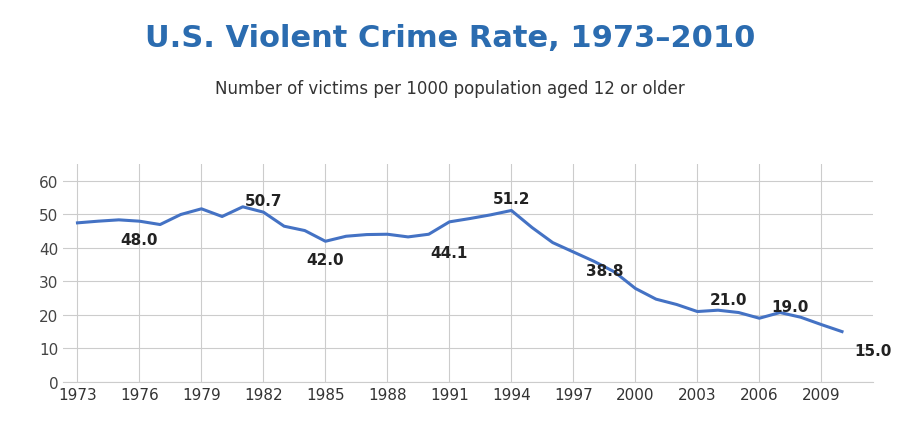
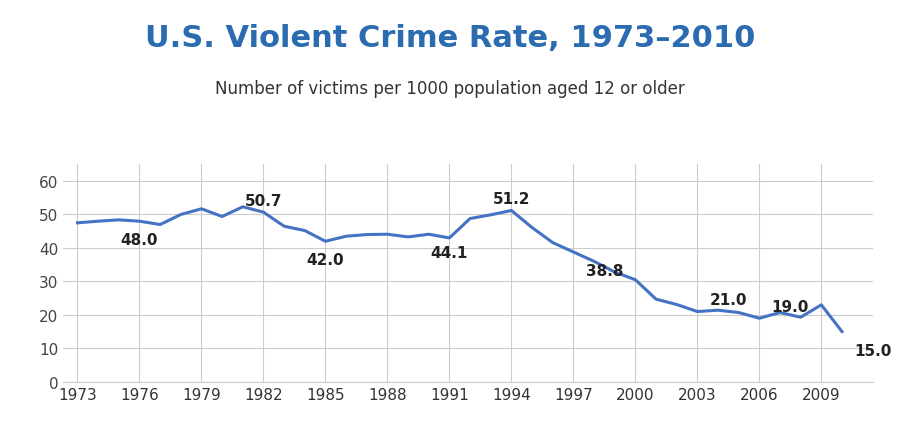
1991: 47.8 -> 43.0
2000: 27.9 -> 30.5
2009: 17.1 -> 23.0
